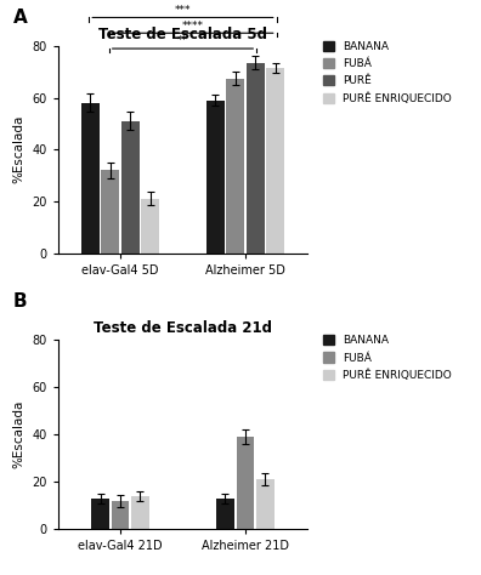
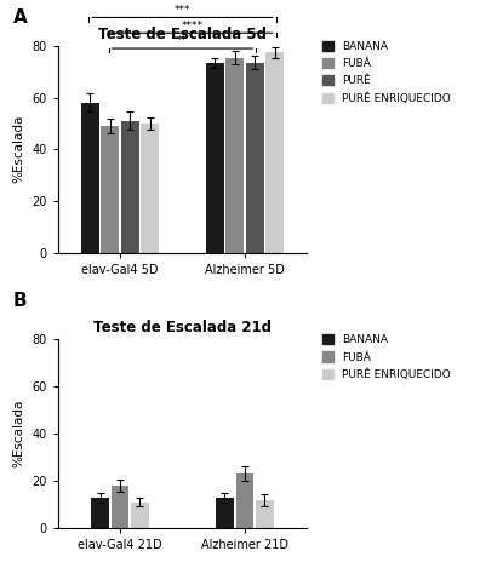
Teste de Escalada 5d/FUBÁ/elav-Gal4 5D: 32.0 -> 49.0
Teste de Escalada 5d/PURÊ ENRIQUECIDO/elav-Gal4 5D: 21.0 -> 50.0
Teste de Escalada 5d/BANANA/Alzheimer 5D: 59.0 -> 73.5
Teste de Escalada 5d/FUBÁ/Alzheimer 5D: 67.5 -> 75.5
Teste de Escalada 5d/PURÊ ENRIQUECIDO/Alzheimer 5D: 71.5 -> 77.5
Teste de Escalada 21d/FUBÁ/elav-Gal4 21D: 12 -> 18
Teste de Escalada 21d/PURÊ ENRIQUECIDO/elav-Gal4 21D: 14 -> 11
Teste de Escalada 21d/FUBÁ/Alzheimer 21D: 39 -> 23
Teste de Escalada 21d/PURÊ ENRIQUECIDO/Alzheimer 21D: 21 -> 12
